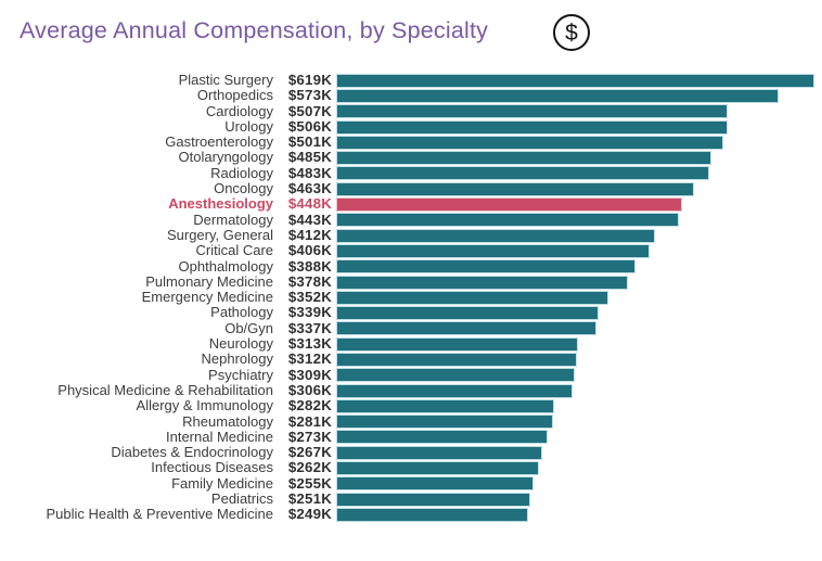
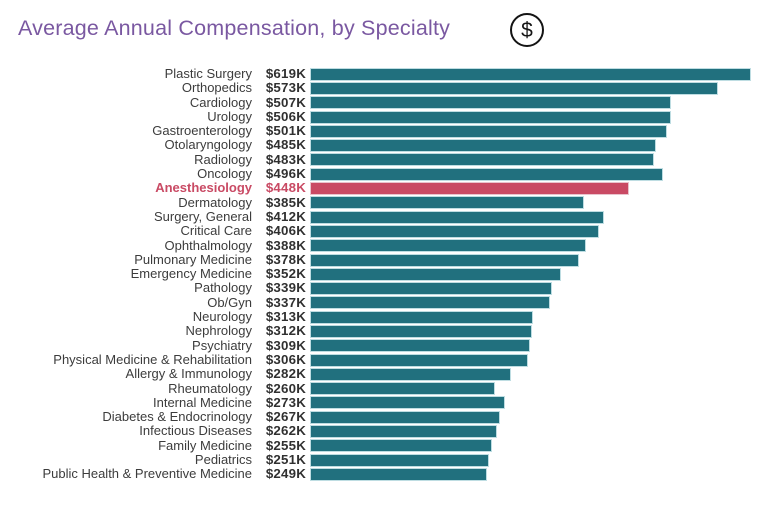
Oncology: $463K -> $496K
Dermatology: $443K -> $385K
Rheumatology: $281K -> $260K
